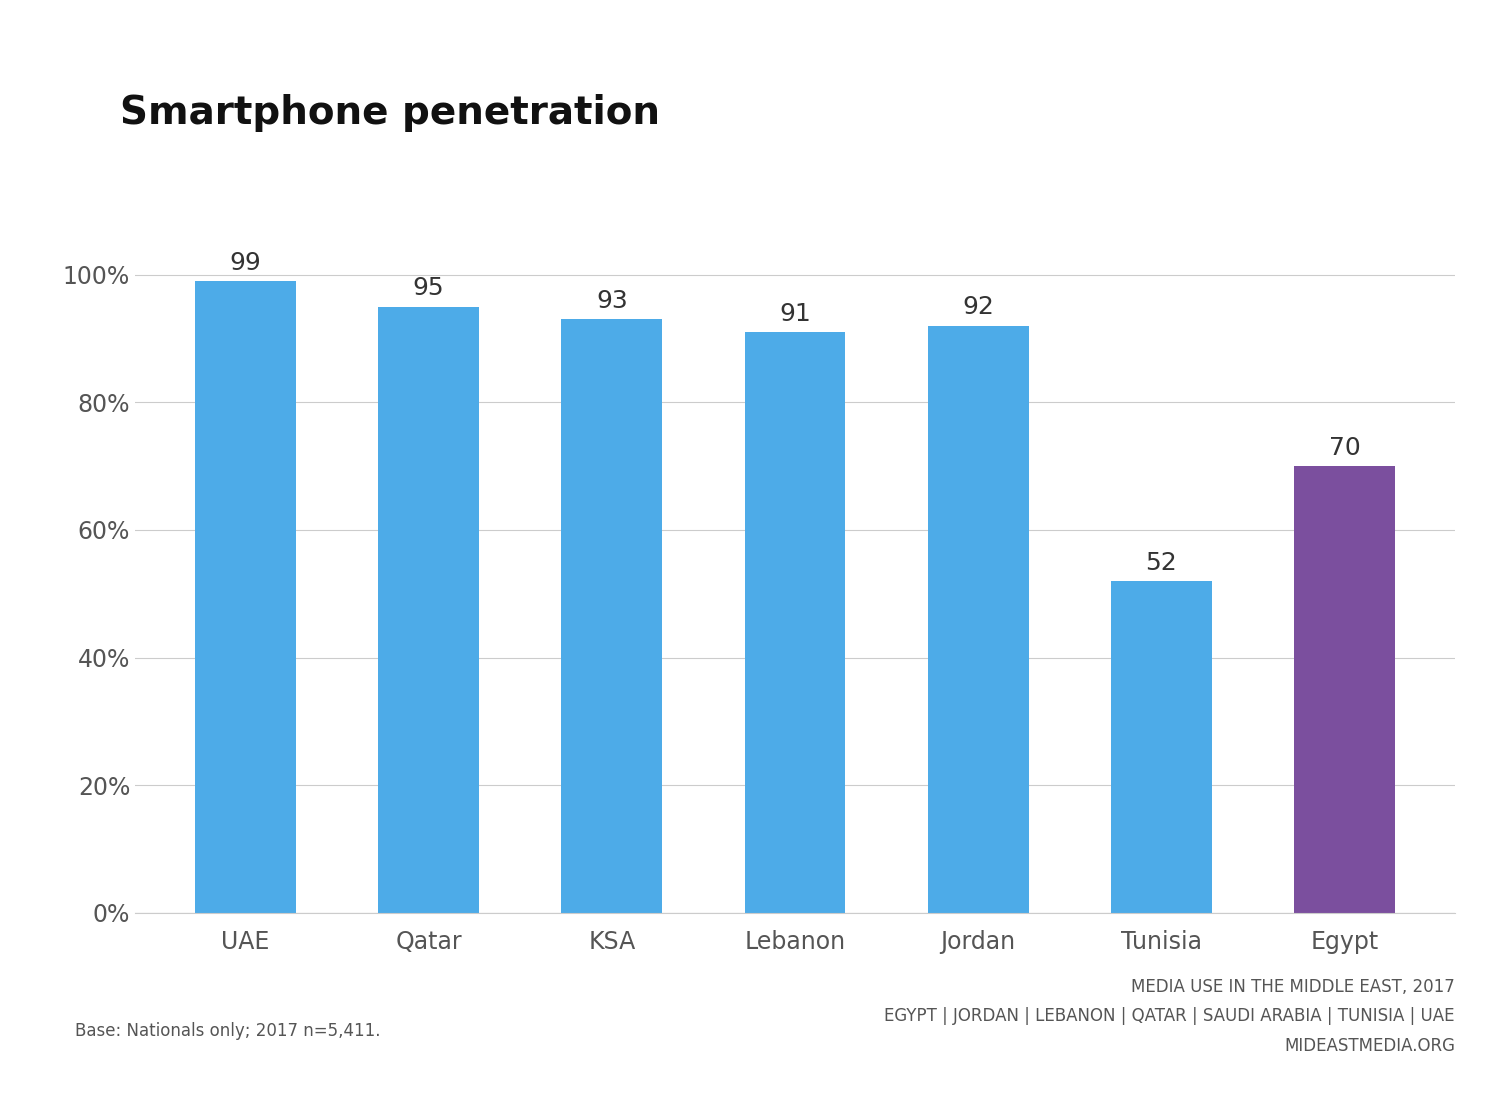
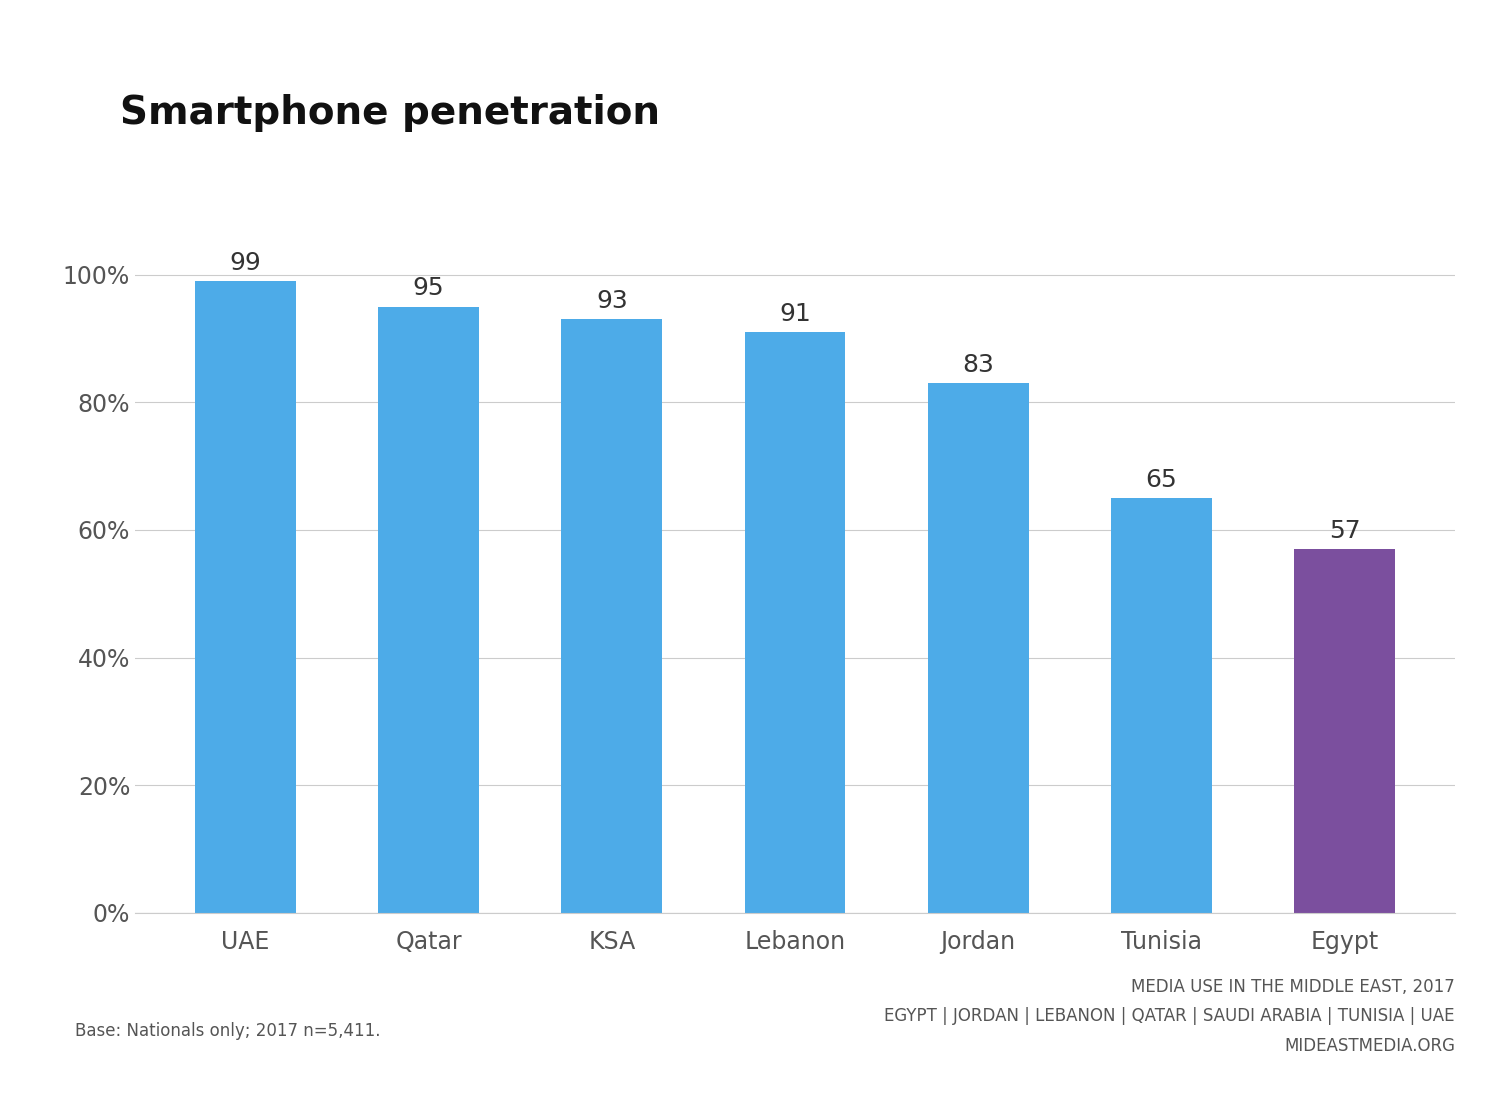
Jordan: 92 -> 83
Tunisia: 52 -> 65
Egypt: 70 -> 57
